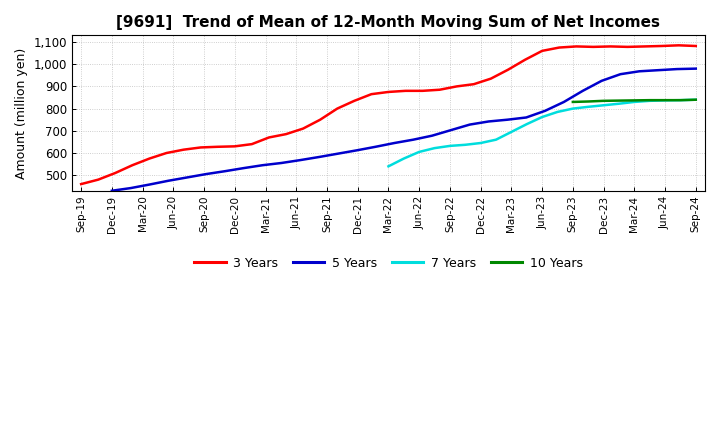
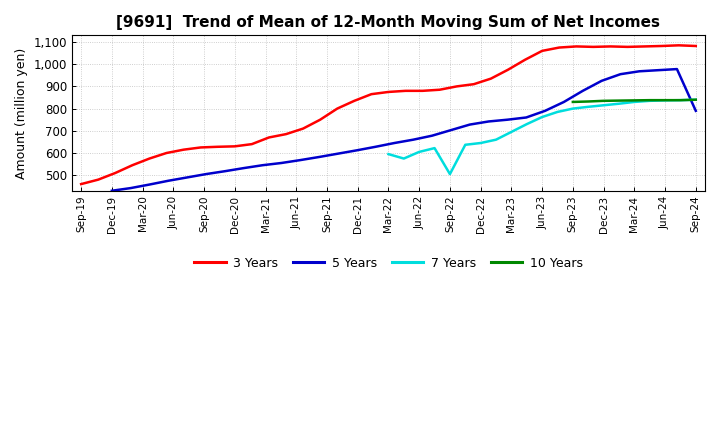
7 Years/Mar-22: 540 -> 595
7 Years/Sep-22: 632 -> 505
5 Years/Sep-24: 980 -> 790
